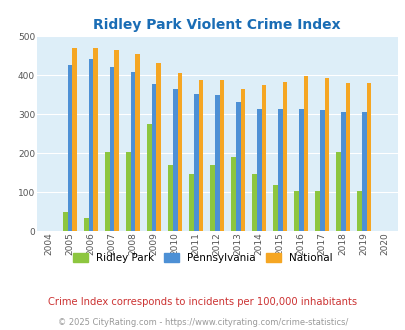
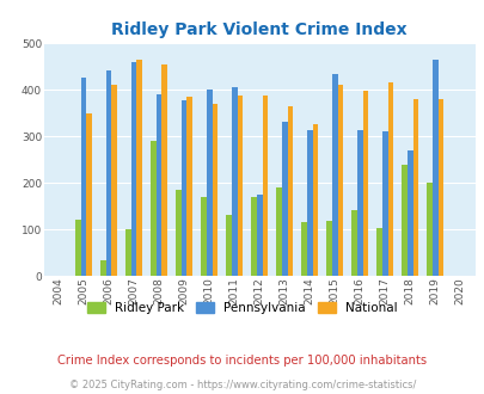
Ridley Park/2005: 48 -> 120
National/2005: 469 -> 350
National/2006: 471 -> 410
Ridley Park/2007: 202 -> 100
Pennsylvania/2007: 420 -> 460
Ridley Park/2008: 202 -> 290
Pennsylvania/2008: 409 -> 390
Ridley Park/2009: 275 -> 185
National/2009: 432 -> 385
Pennsylvania/2010: 365 -> 400
National/2010: 406 -> 370
Ridley Park/2011: 146 -> 130
Pennsylvania/2011: 352 -> 405
Pennsylvania/2012: 349 -> 175
Ridley Park/2014: 146 -> 115
National/2014: 376 -> 325
Pennsylvania/2015: 314 -> 435
National/2015: 383 -> 410
Ridley Park/2016: 102 -> 140
National/2017: 394 -> 415
Ridley Park/2018: 202 -> 240
Pennsylvania/2018: 305 -> 270
Ridley Park/2019: 102 -> 200
Pennsylvania/2019: 305 -> 465
